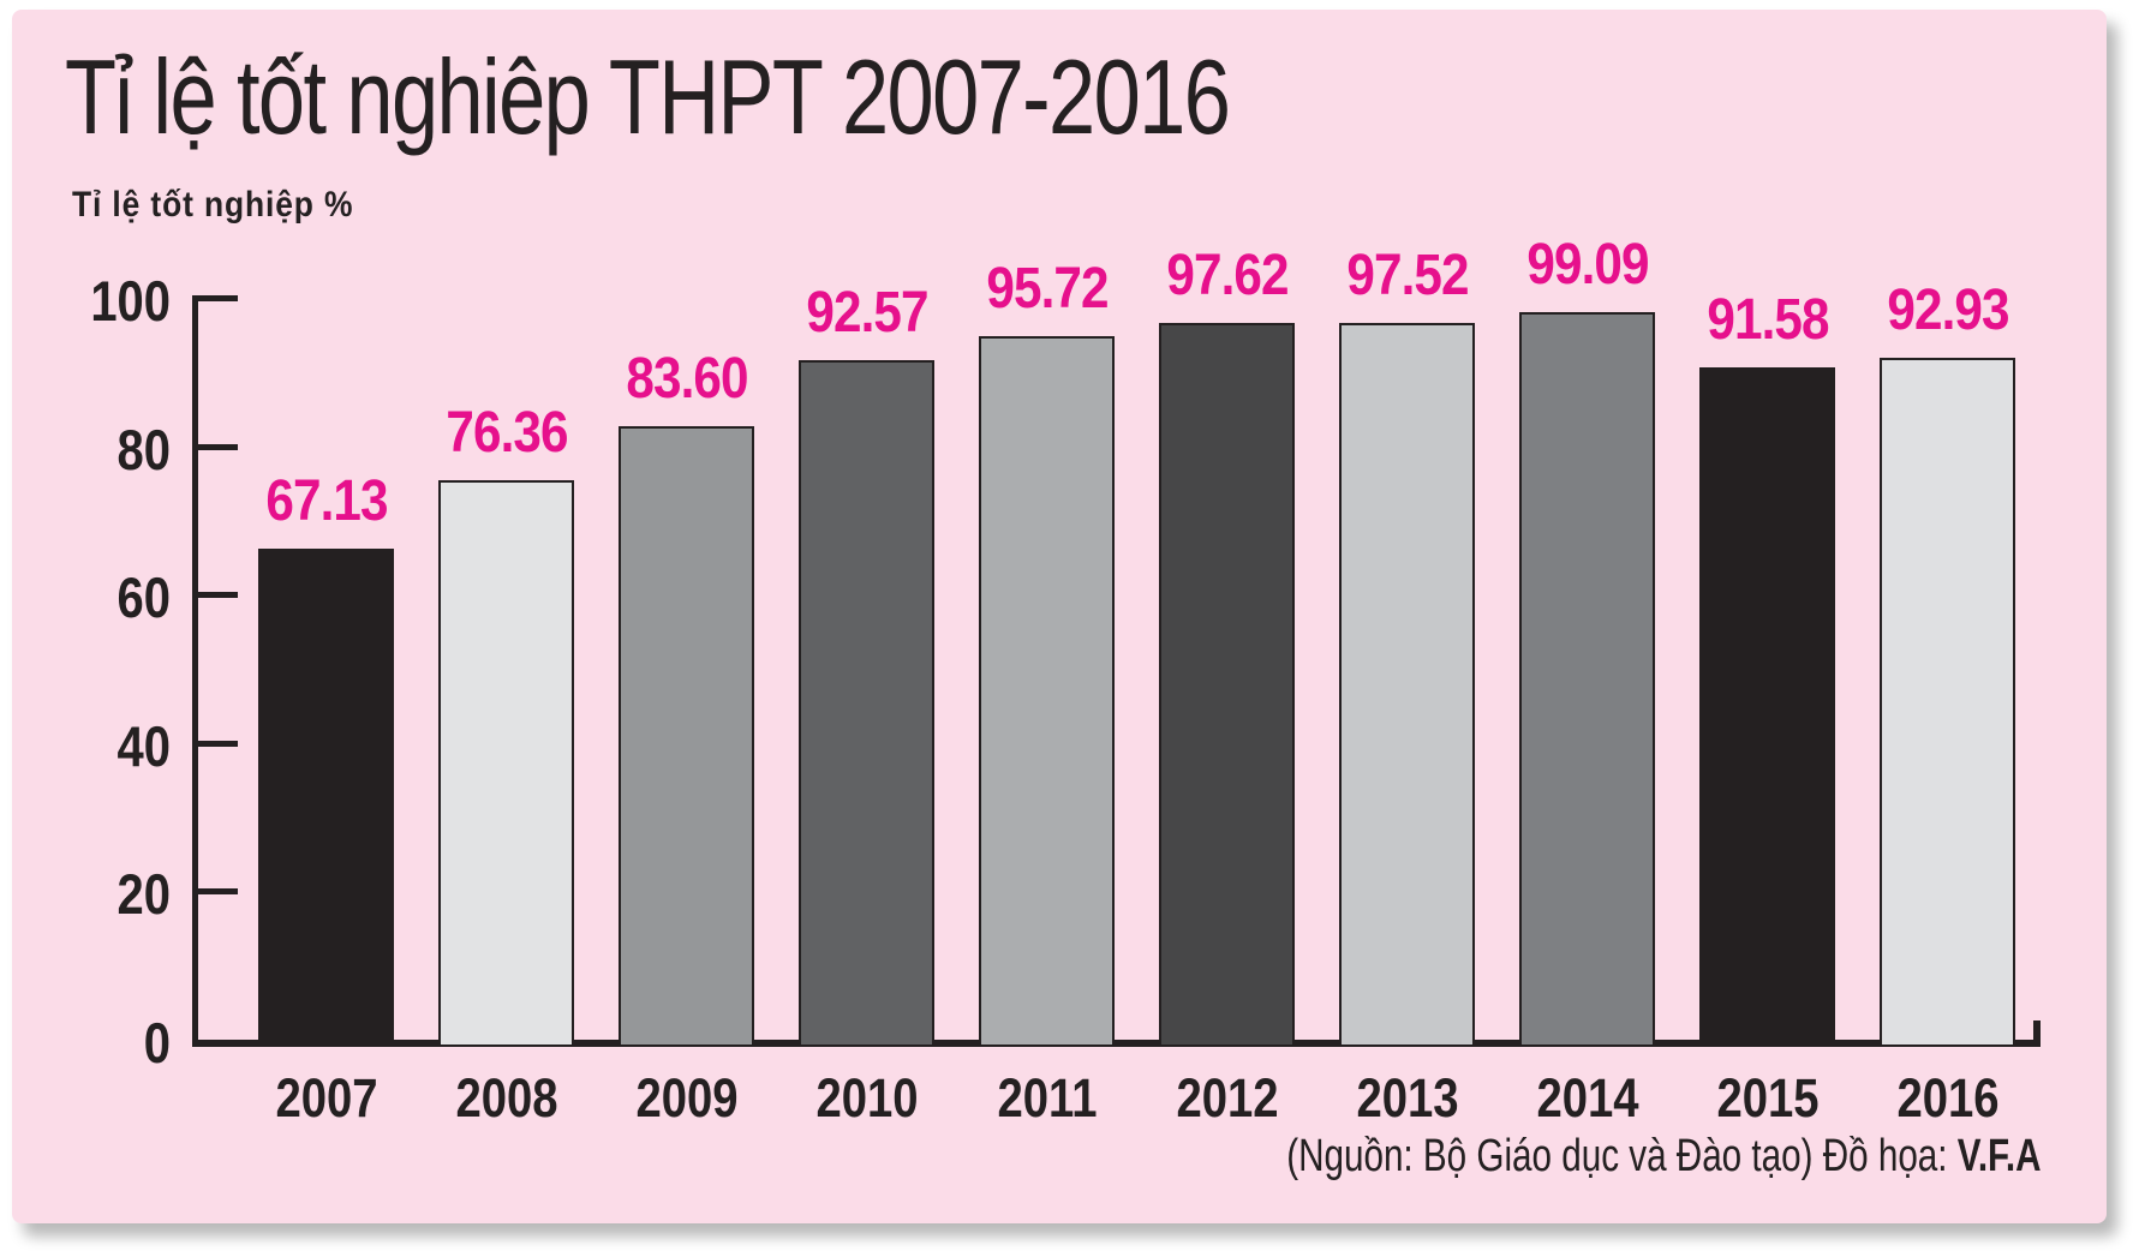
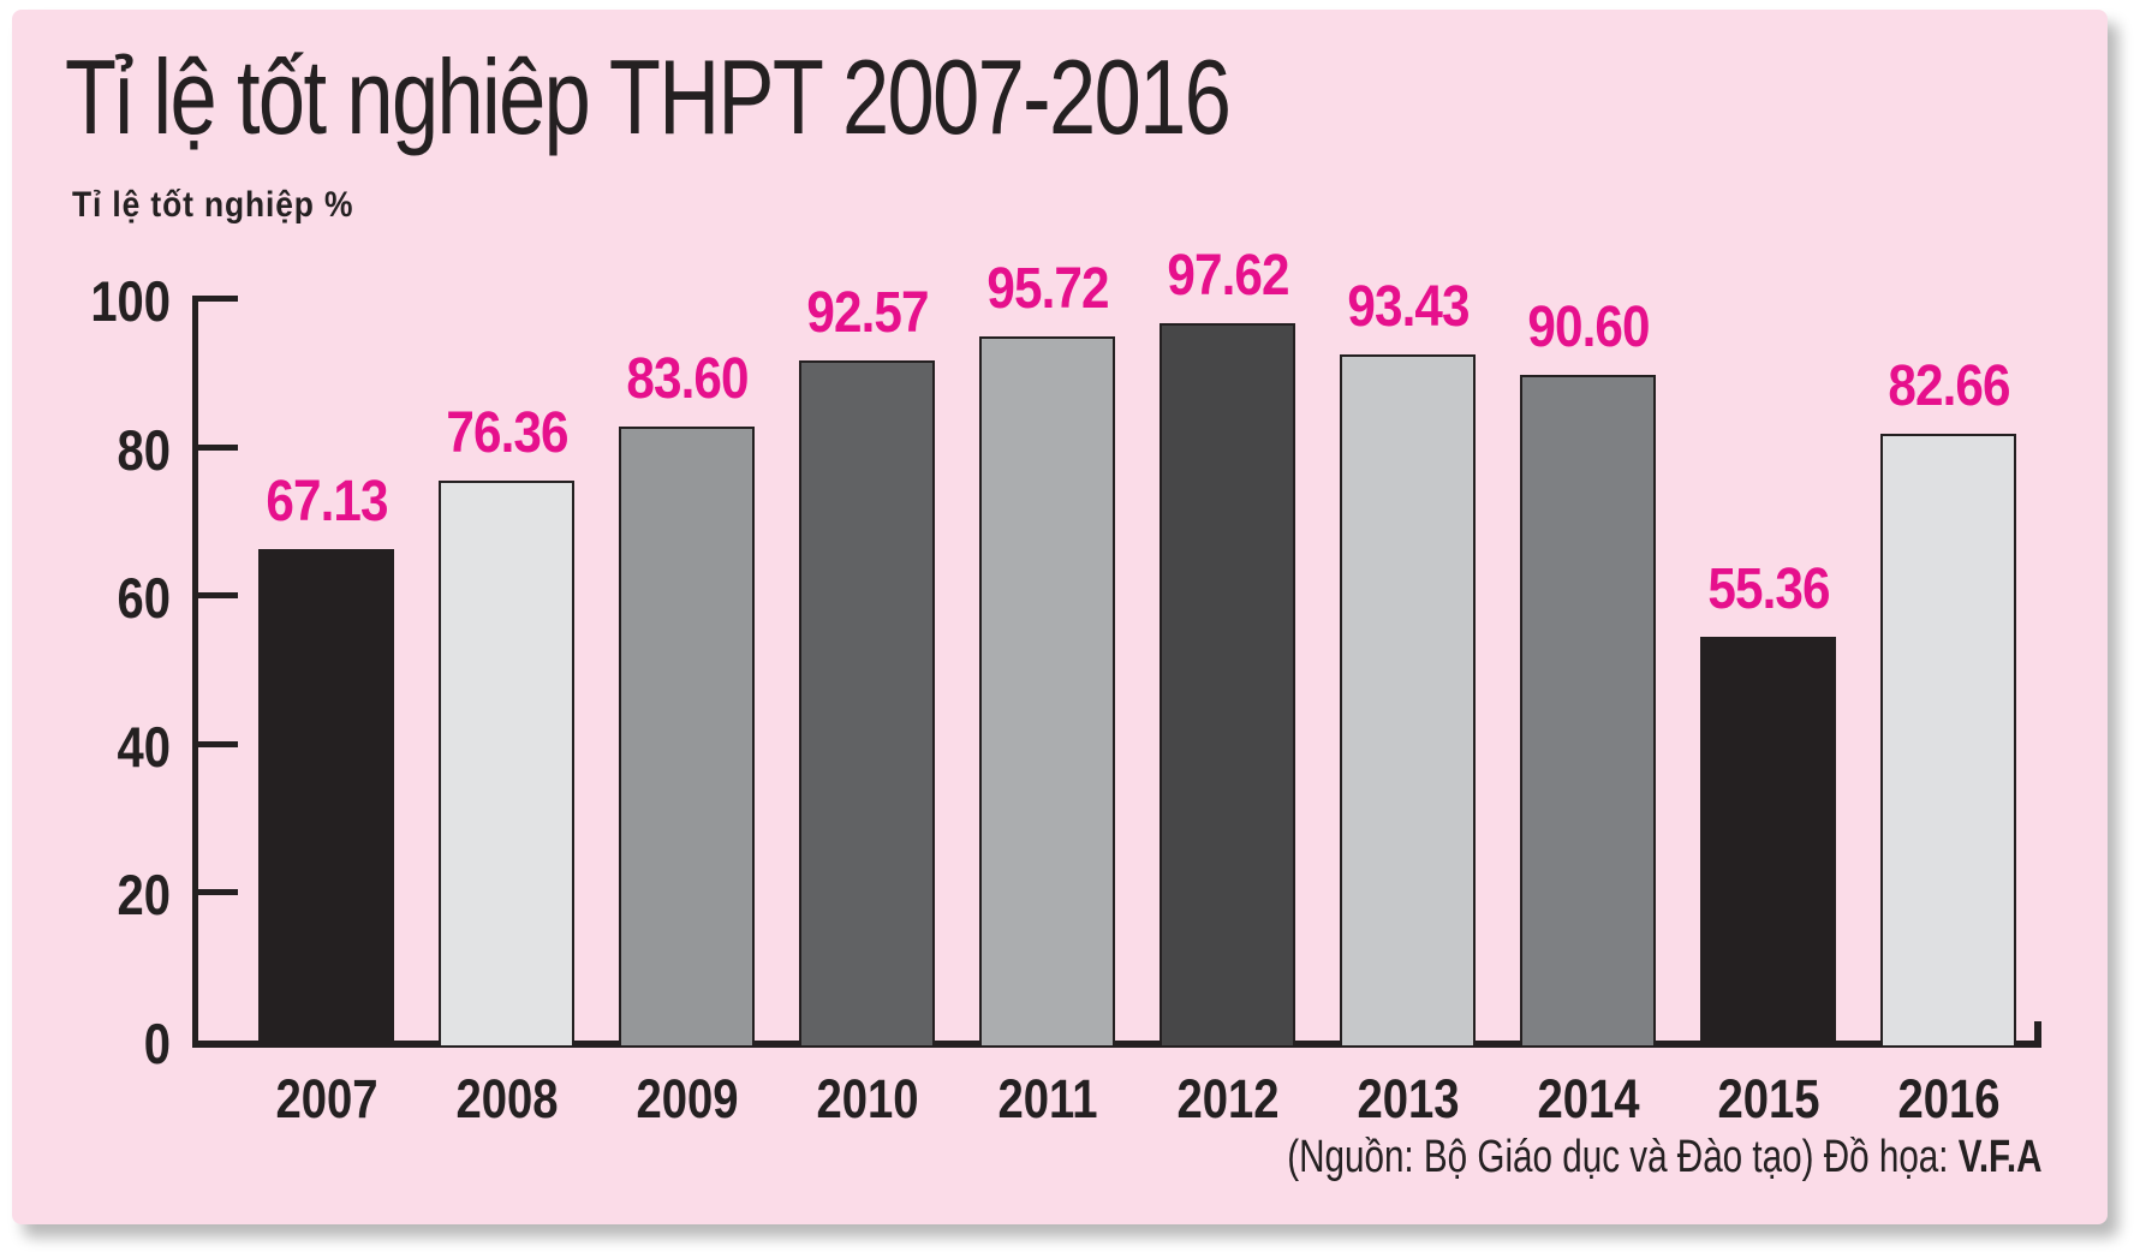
2013: 97.52 -> 93.43
2014: 99.09 -> 90.60
2015: 91.58 -> 55.36
2016: 92.93 -> 82.66
